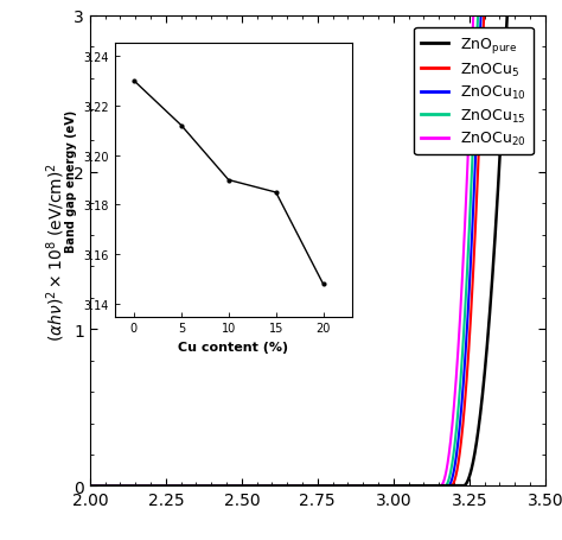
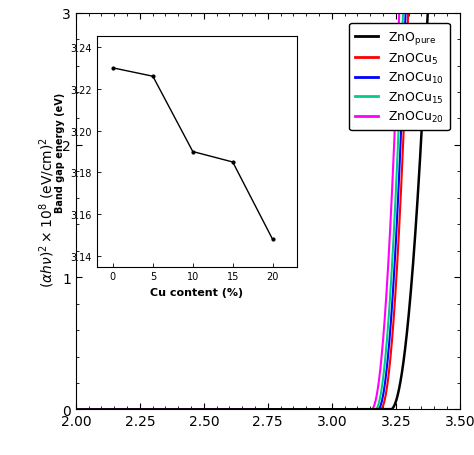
5: 3.212 -> 3.226
